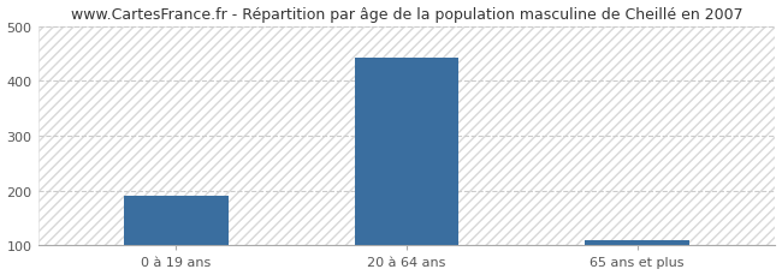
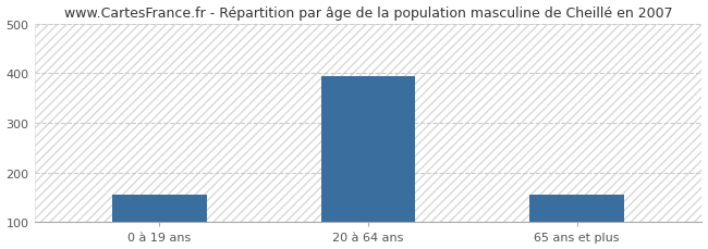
0 à 19 ans: 190 -> 155
20 à 64 ans: 443 -> 395
65 ans et plus: 110 -> 155
